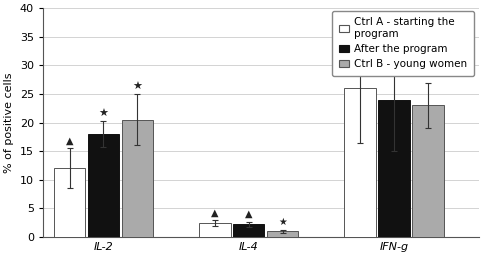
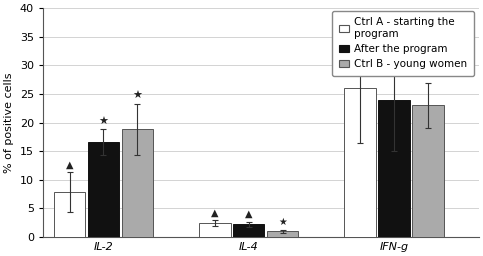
Ctrl A - starting the program/IL-2: 12.0 -> 7.8
After the program/IL-2: 18.0 -> 16.6
Ctrl B - young women/IL-2: 20.5 -> 18.8
